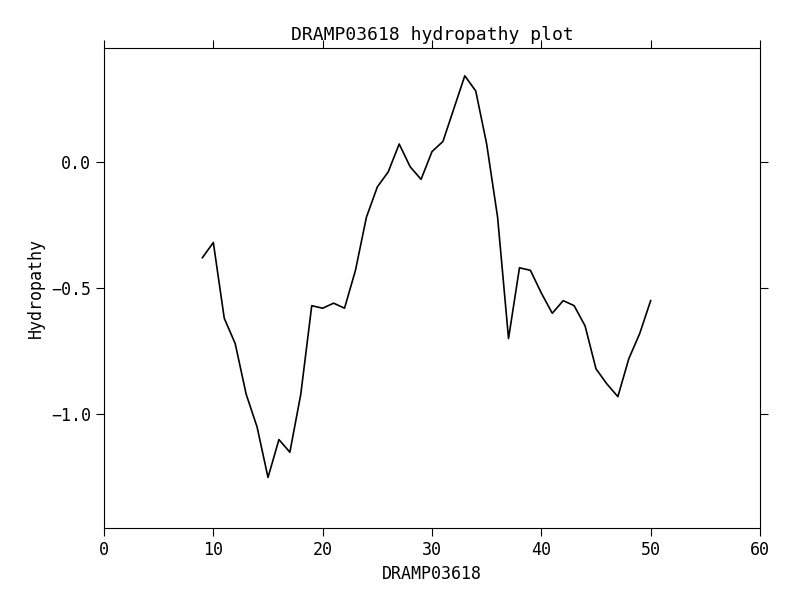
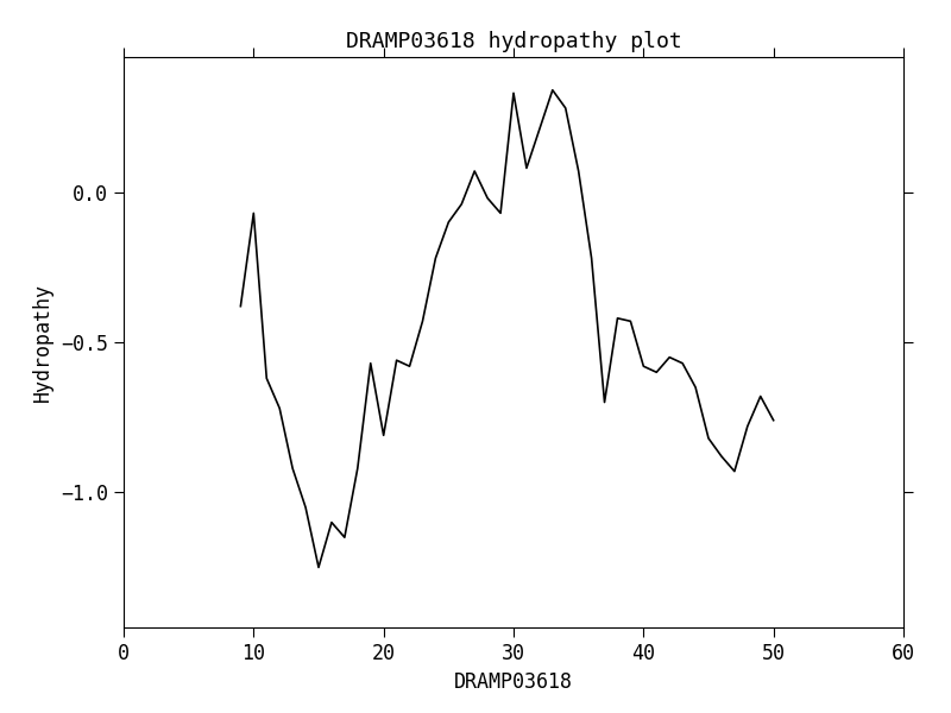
10: -0.32 -> -0.07
20: -0.58 -> -0.81
30: 0.04 -> 0.33
40: -0.52 -> -0.58
50: -0.55 -> -0.76
